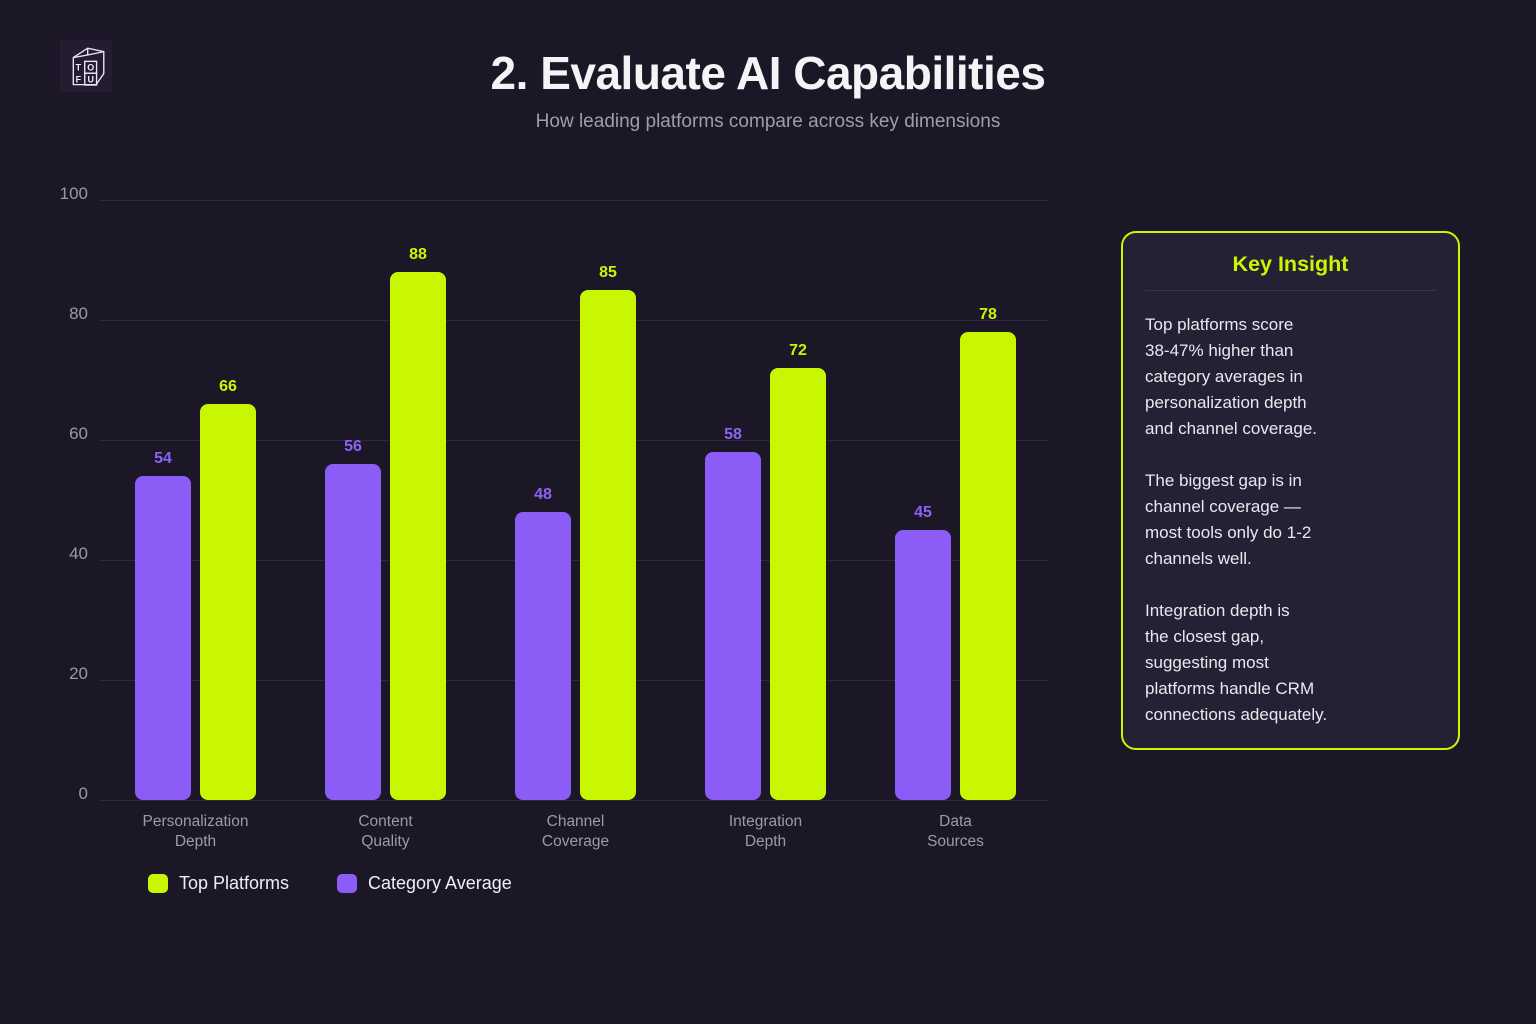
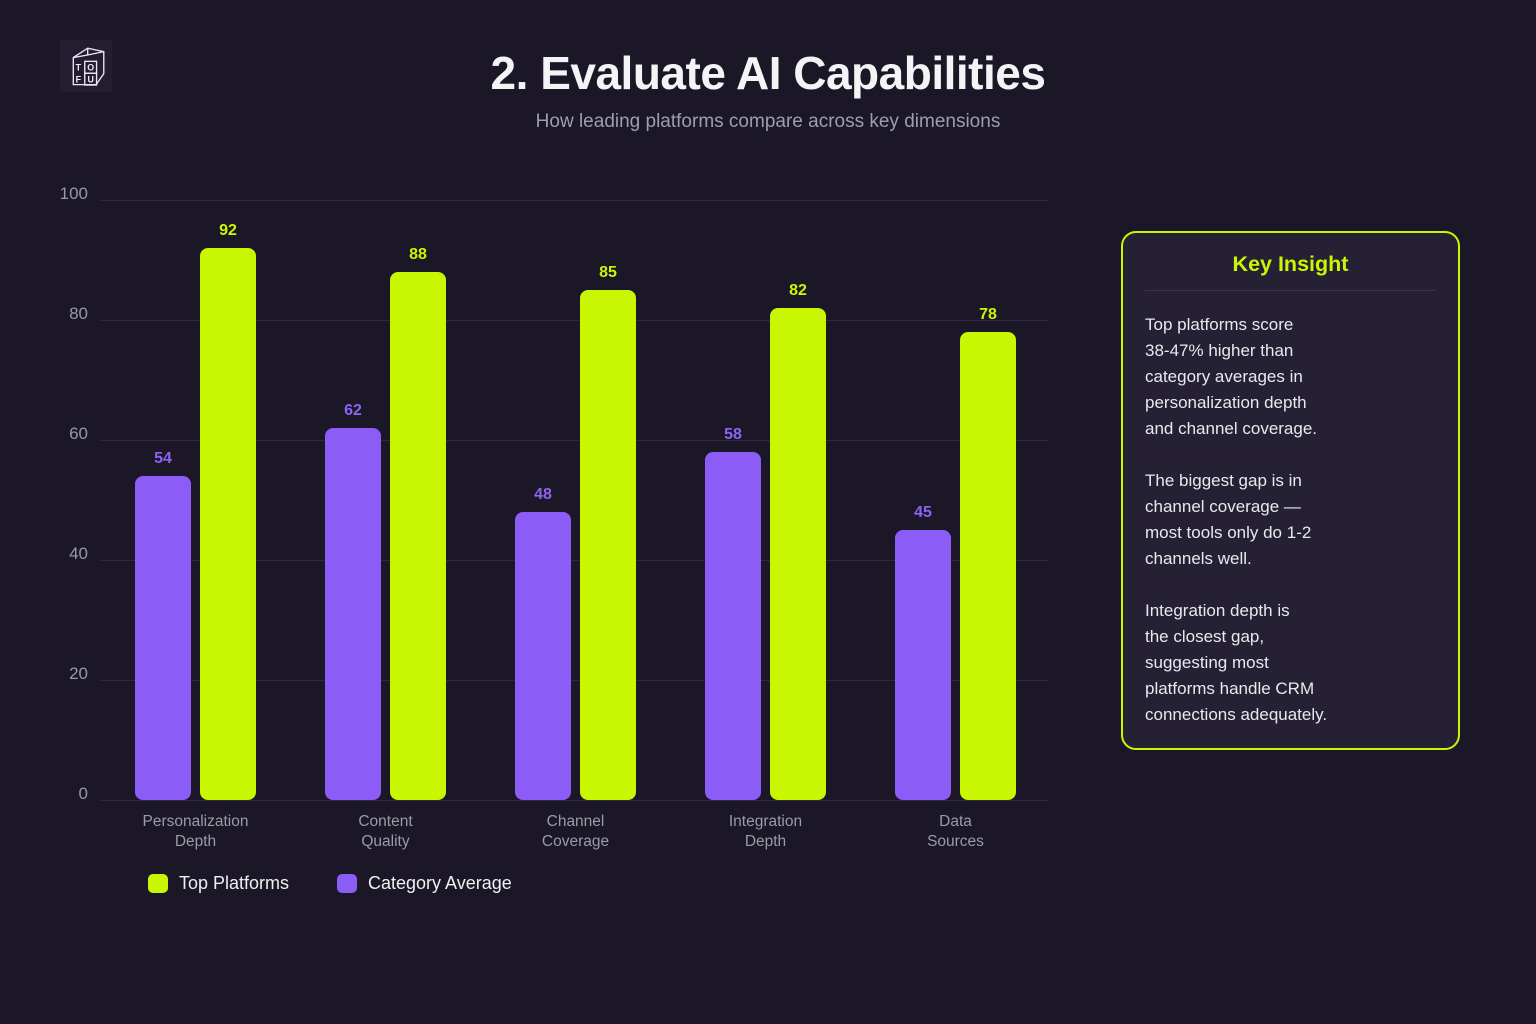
Top Platforms/Personalization Depth: 66 -> 92
Category Average/Content Quality: 56 -> 62
Top Platforms/Integration Depth: 72 -> 82
